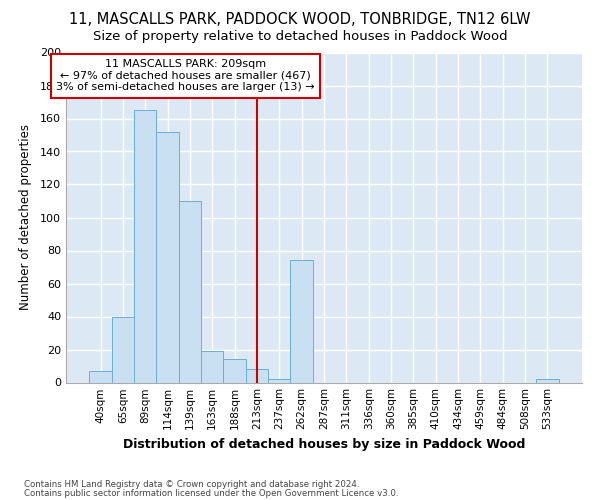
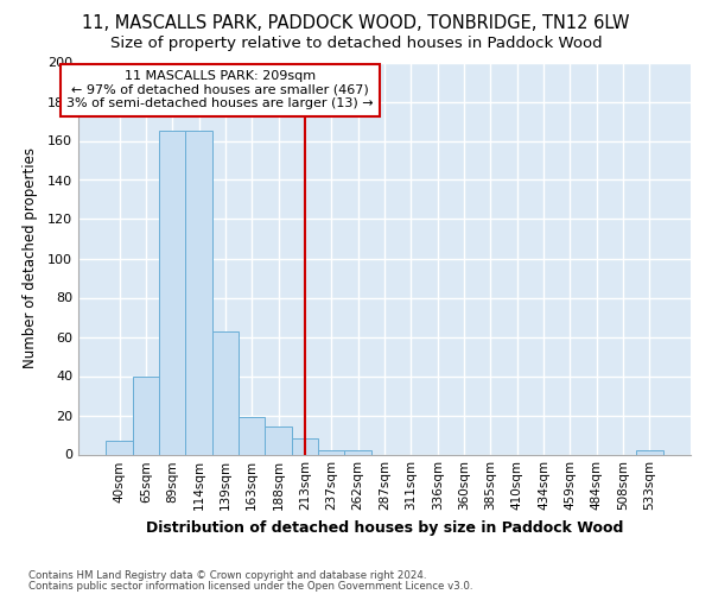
114sqm: 152 -> 165
139sqm: 110 -> 63
262sqm: 74 -> 2
